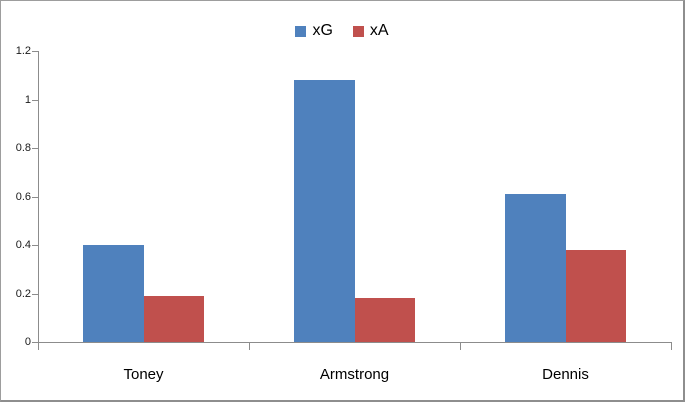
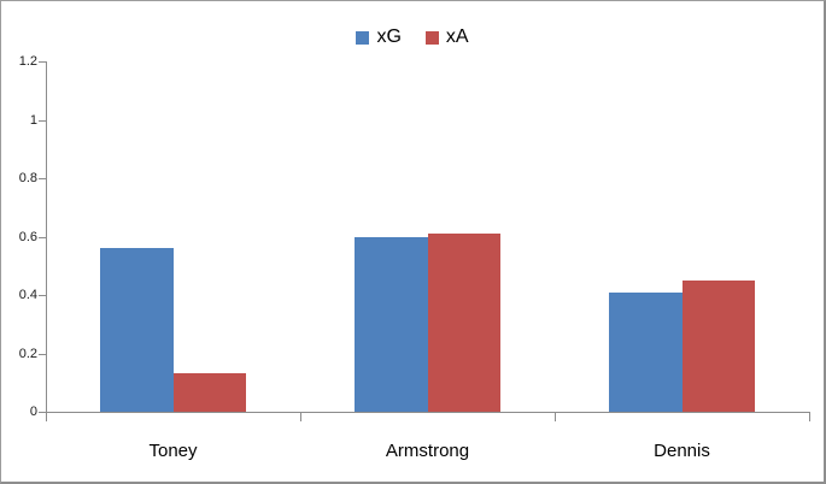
xG/Toney: 0.40 -> 0.56
xA/Toney: 0.19 -> 0.13
xG/Armstrong: 1.08 -> 0.60
xA/Armstrong: 0.18 -> 0.61
xG/Dennis: 0.61 -> 0.41
xA/Dennis: 0.38 -> 0.45
